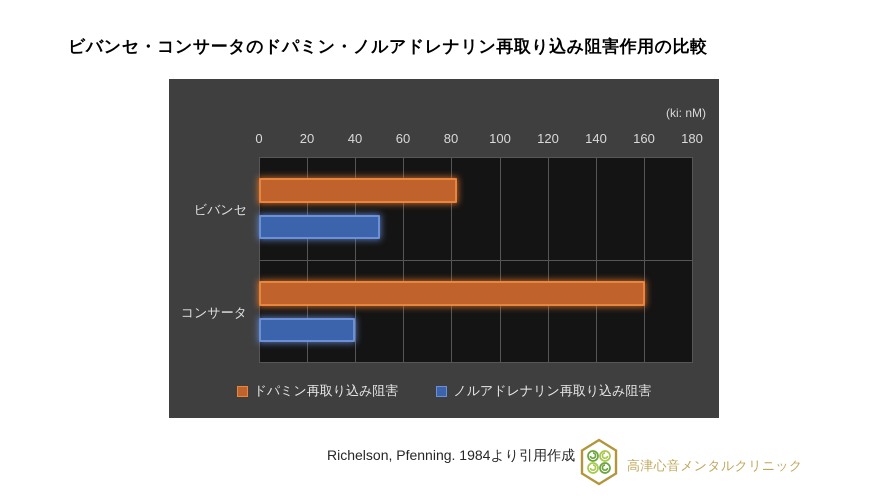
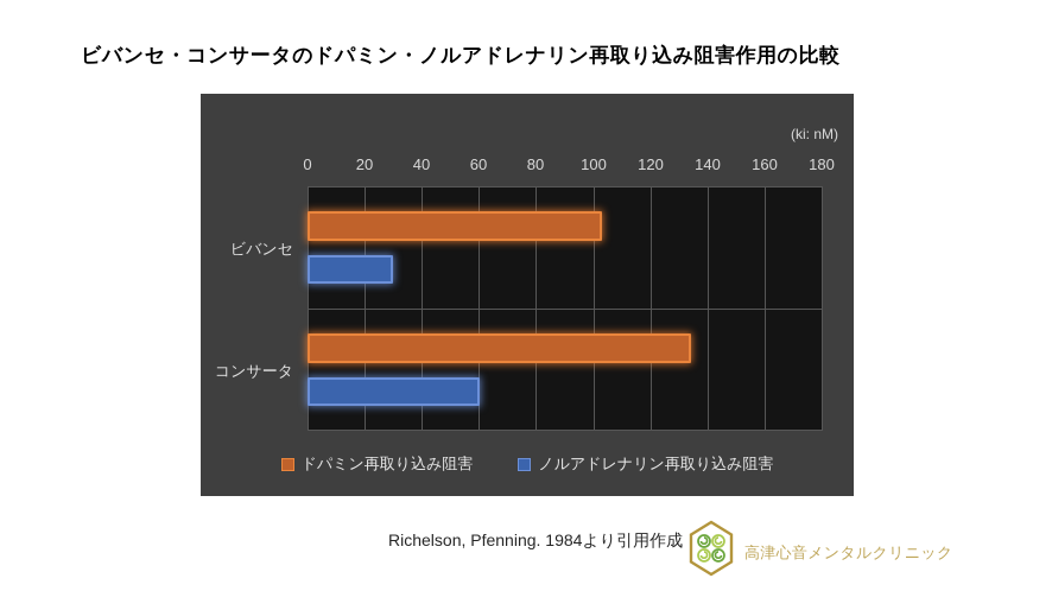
ドパミン再取り込み阻害/ビバンセ: 82 -> 103
ノルアドレナリン再取り込み阻害/ビバンセ: 50 -> 30
ドパミン再取り込み阻害/コンサータ: 160 -> 134
ノルアドレナリン再取り込み阻害/コンサータ: 40 -> 60
